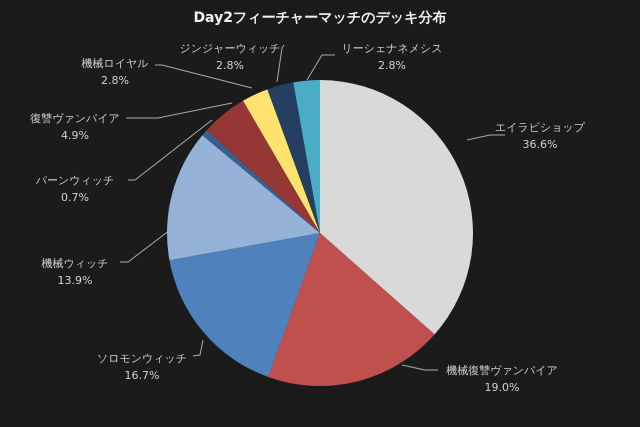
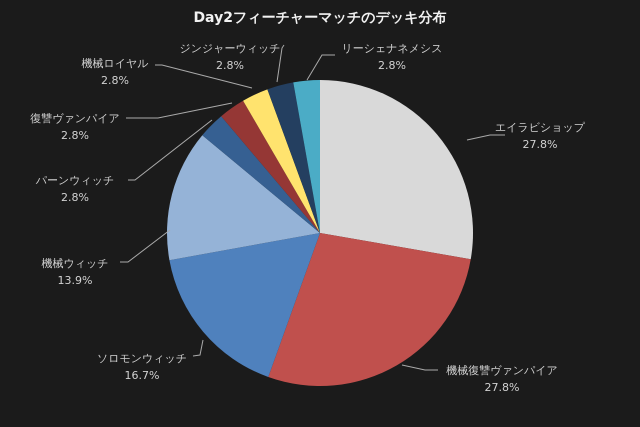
エイラビショップ: 36.6% -> 27.8%
機械復讐ヴァンパイア: 19.0% -> 27.8%
パーンウィッチ: 0.7% -> 2.8%
復讐ヴァンパイア: 4.9% -> 2.8%
